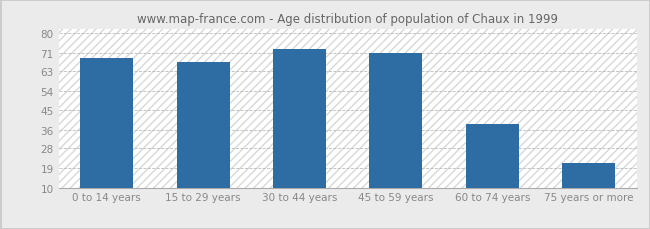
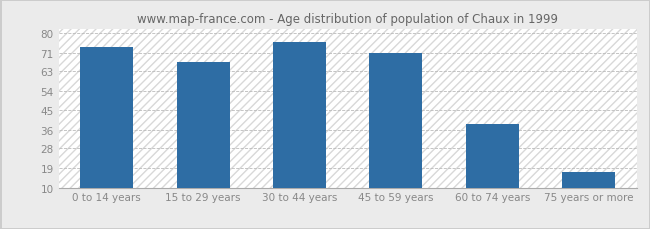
0 to 14 years: 69 -> 74
30 to 44 years: 73 -> 76
75 years or more: 21 -> 17
